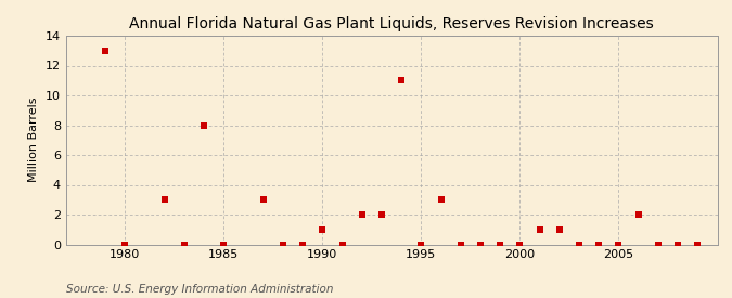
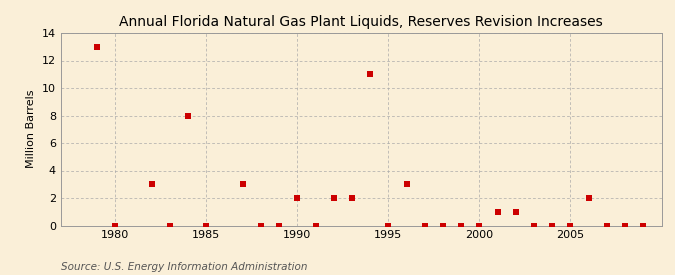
1990: 1 -> 2
